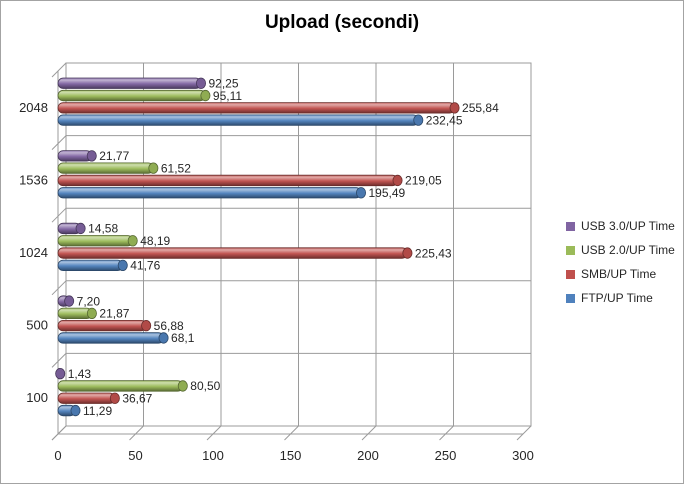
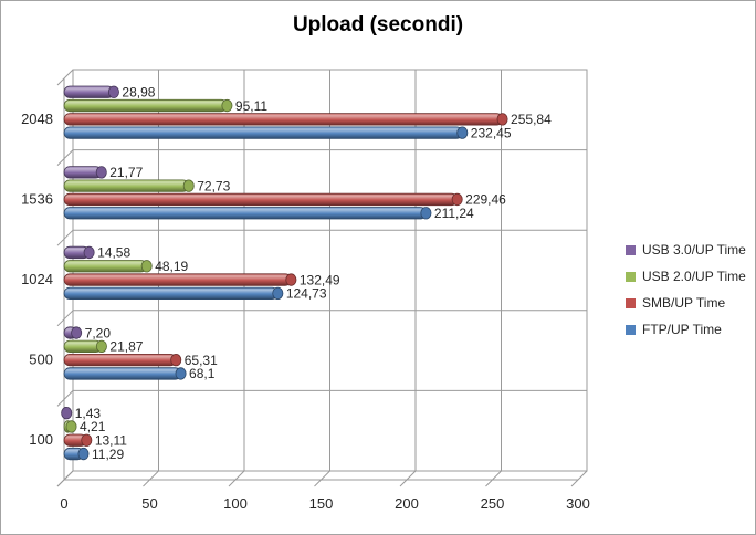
USB 3.0/UP Time/2048: 92,25 -> 28,98
USB 2.0/UP Time/1536: 61,52 -> 72,73
SMB/UP Time/1536: 219,05 -> 229,46
FTP/UP Time/1536: 195,49 -> 211,24
SMB/UP Time/1024: 225,43 -> 132,49
FTP/UP Time/1024: 41,76 -> 124,73
SMB/UP Time/500: 56,88 -> 65,31
USB 2.0/UP Time/100: 80,50 -> 4,21
SMB/UP Time/100: 36,67 -> 13,11
